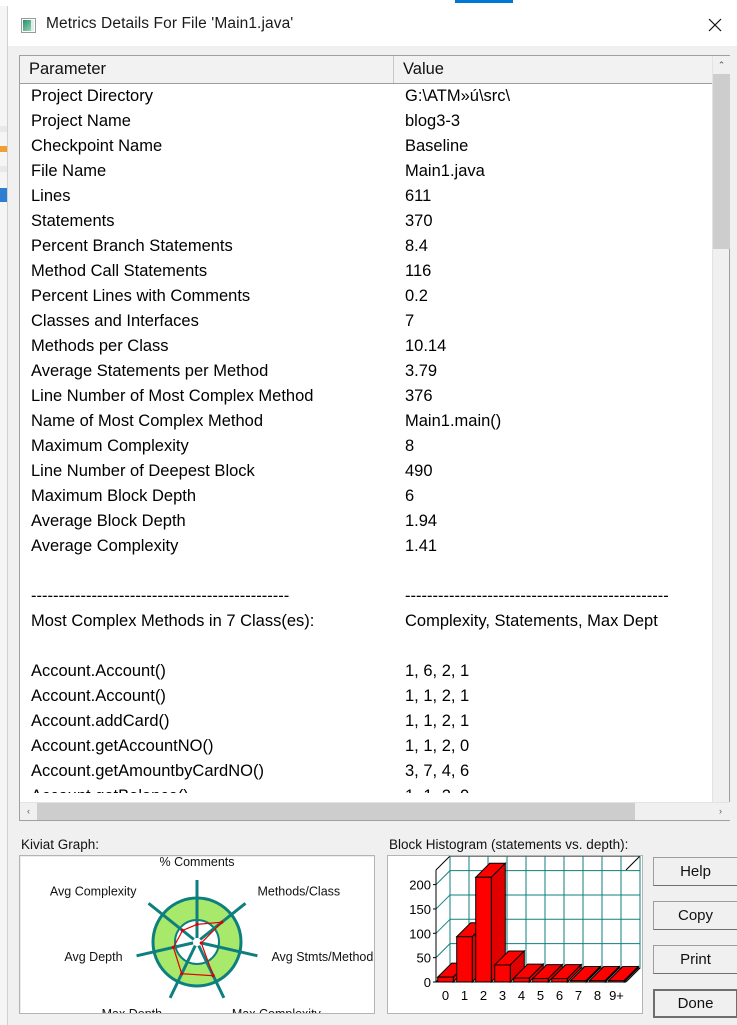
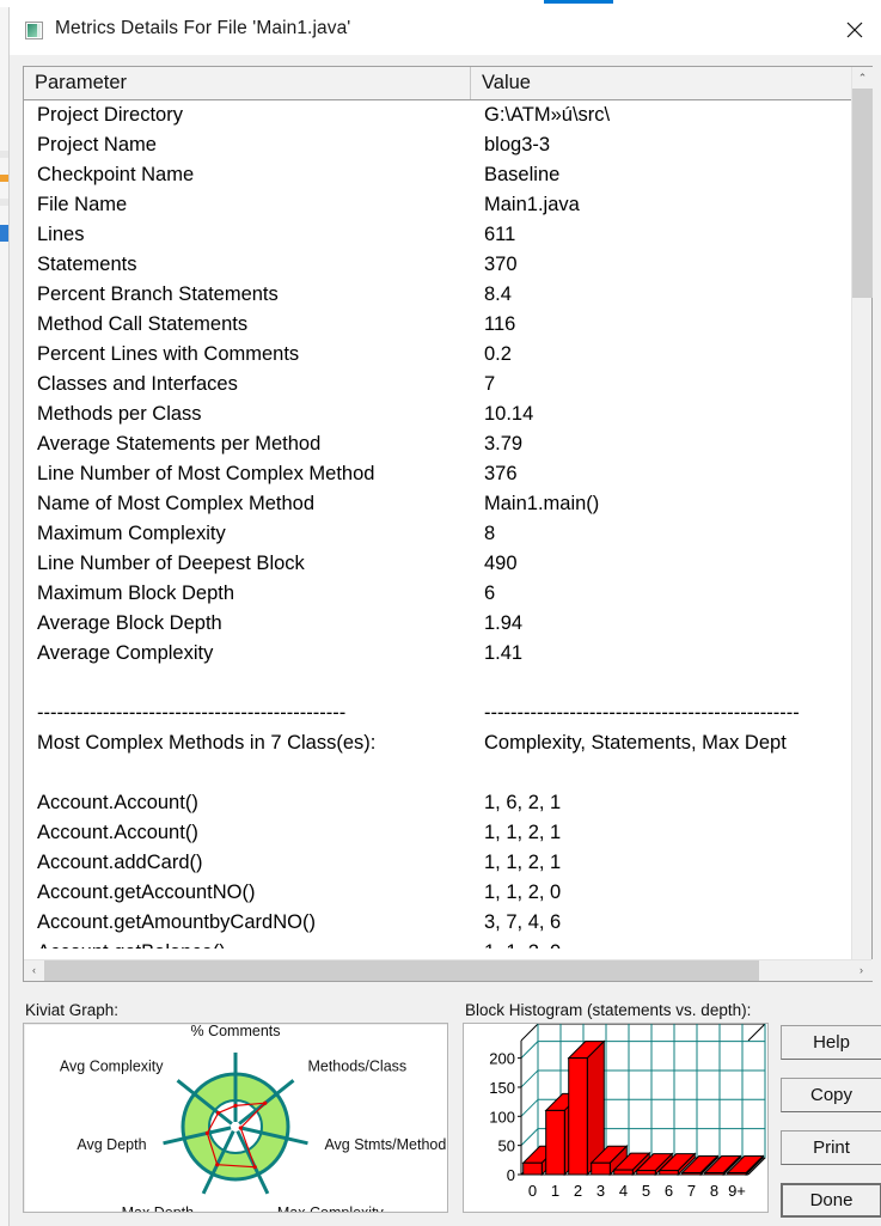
0: 10 -> 20
1: 90 -> 110
2: 220 -> 200
3: 40 -> 20
